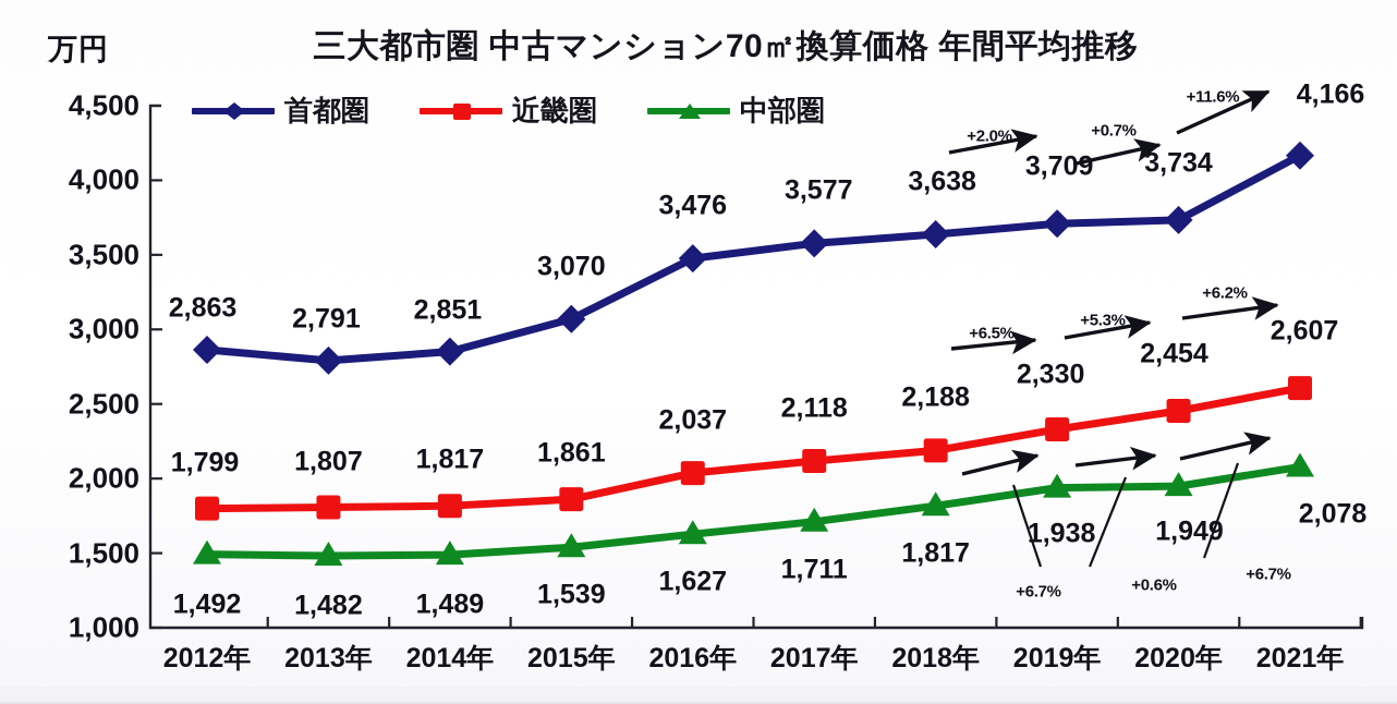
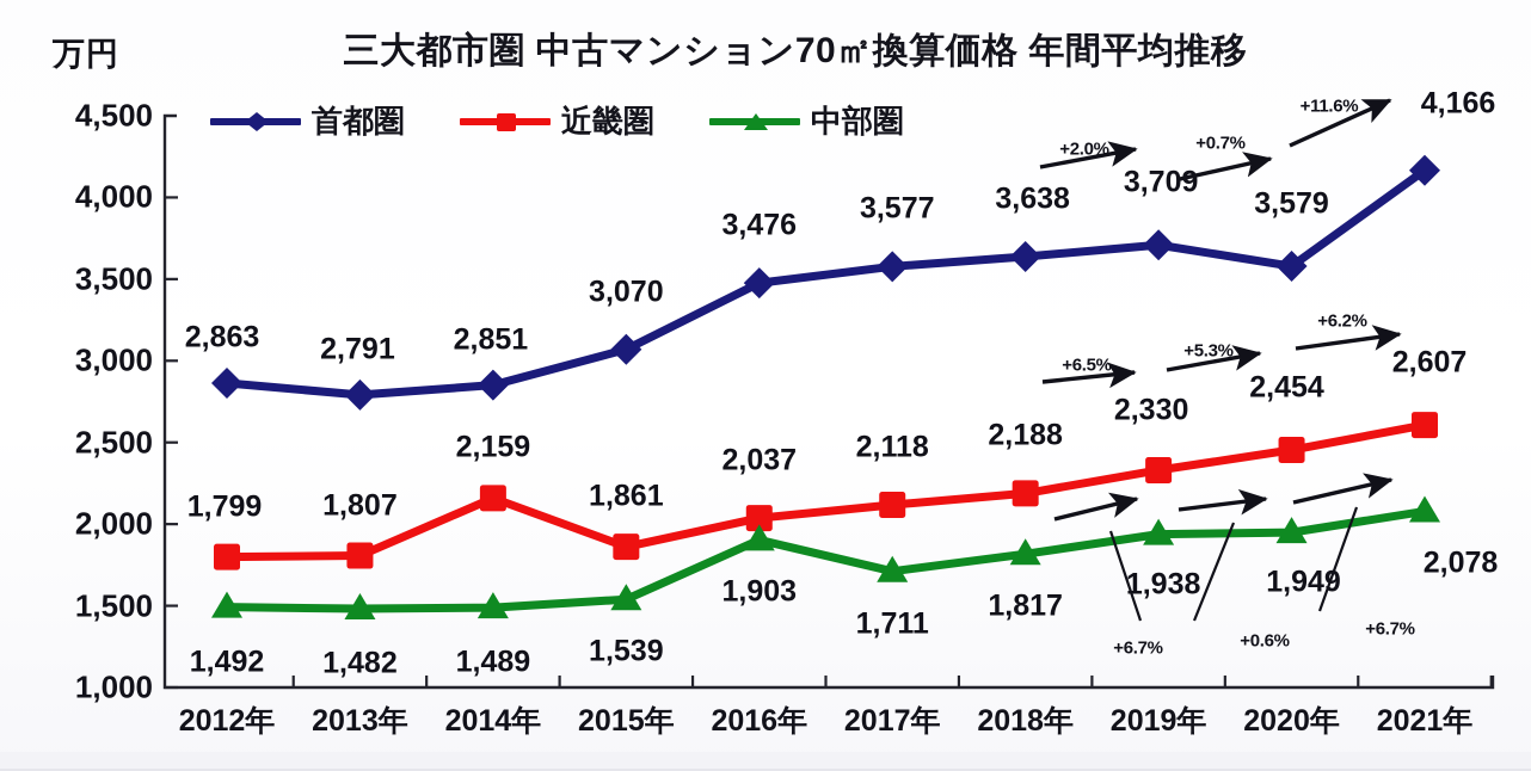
近畿圏/2014年: 1,817 -> 2,159
中部圏/2016年: 1,627 -> 1,903
首都圏/2020年: 3,734 -> 3,579
